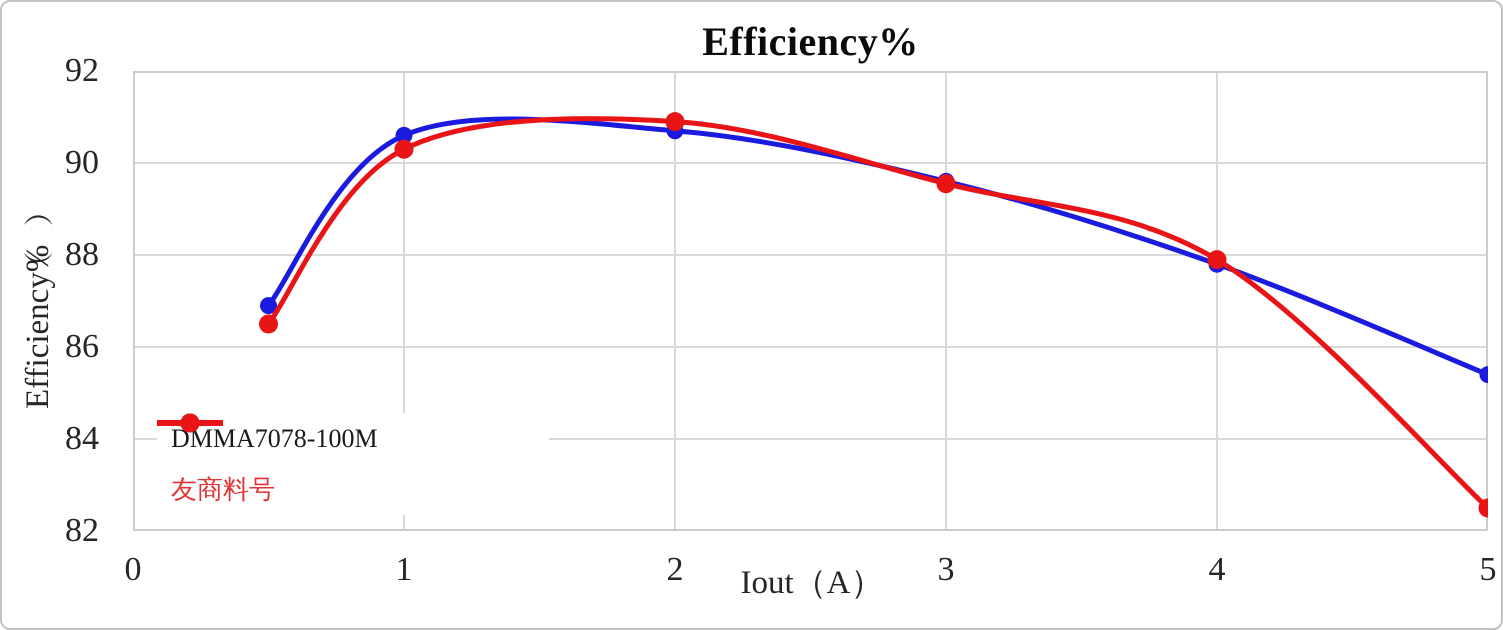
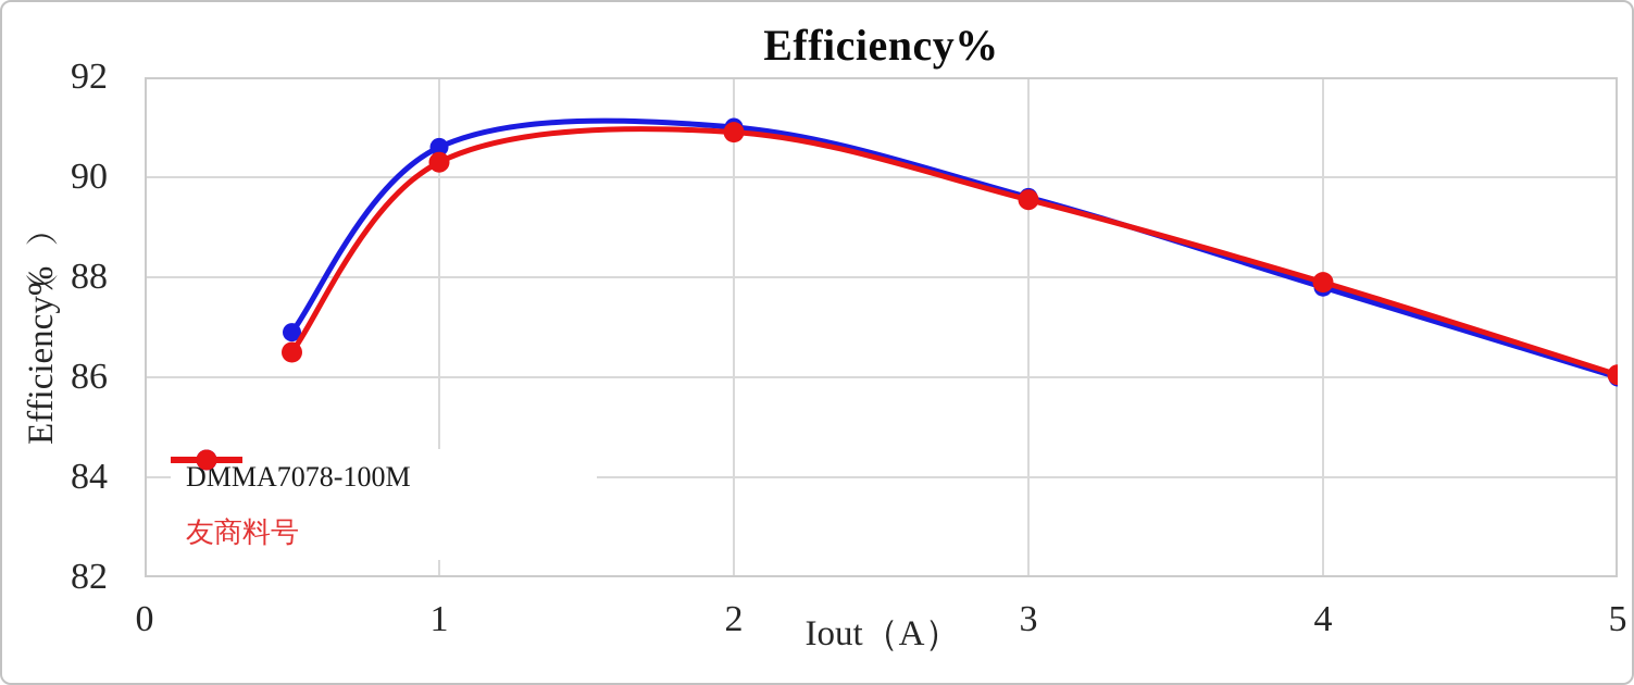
DMMA7078-100M/2: 90.7 -> 91.0
DMMA7078-100M/5: 85.4 -> 86.0
友商料号/5: 82.5 -> 86.0
